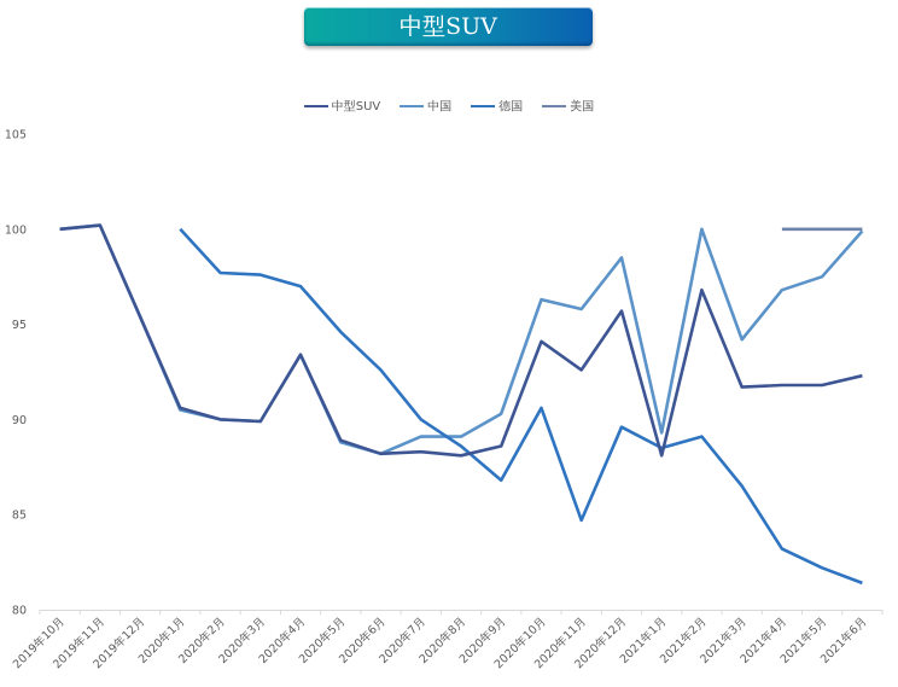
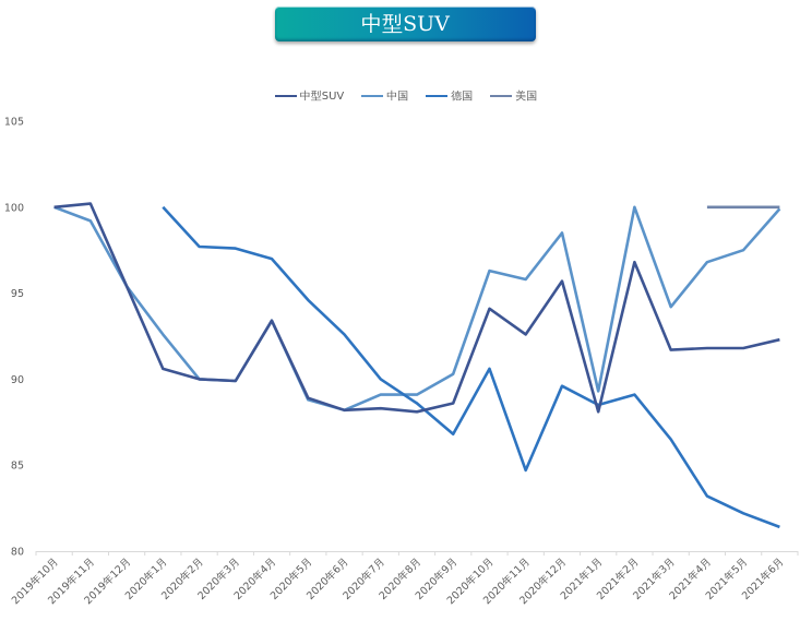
中国/2019年11月: 100.2 -> 99.2
中国/2020年1月: 90.5 -> 92.6
